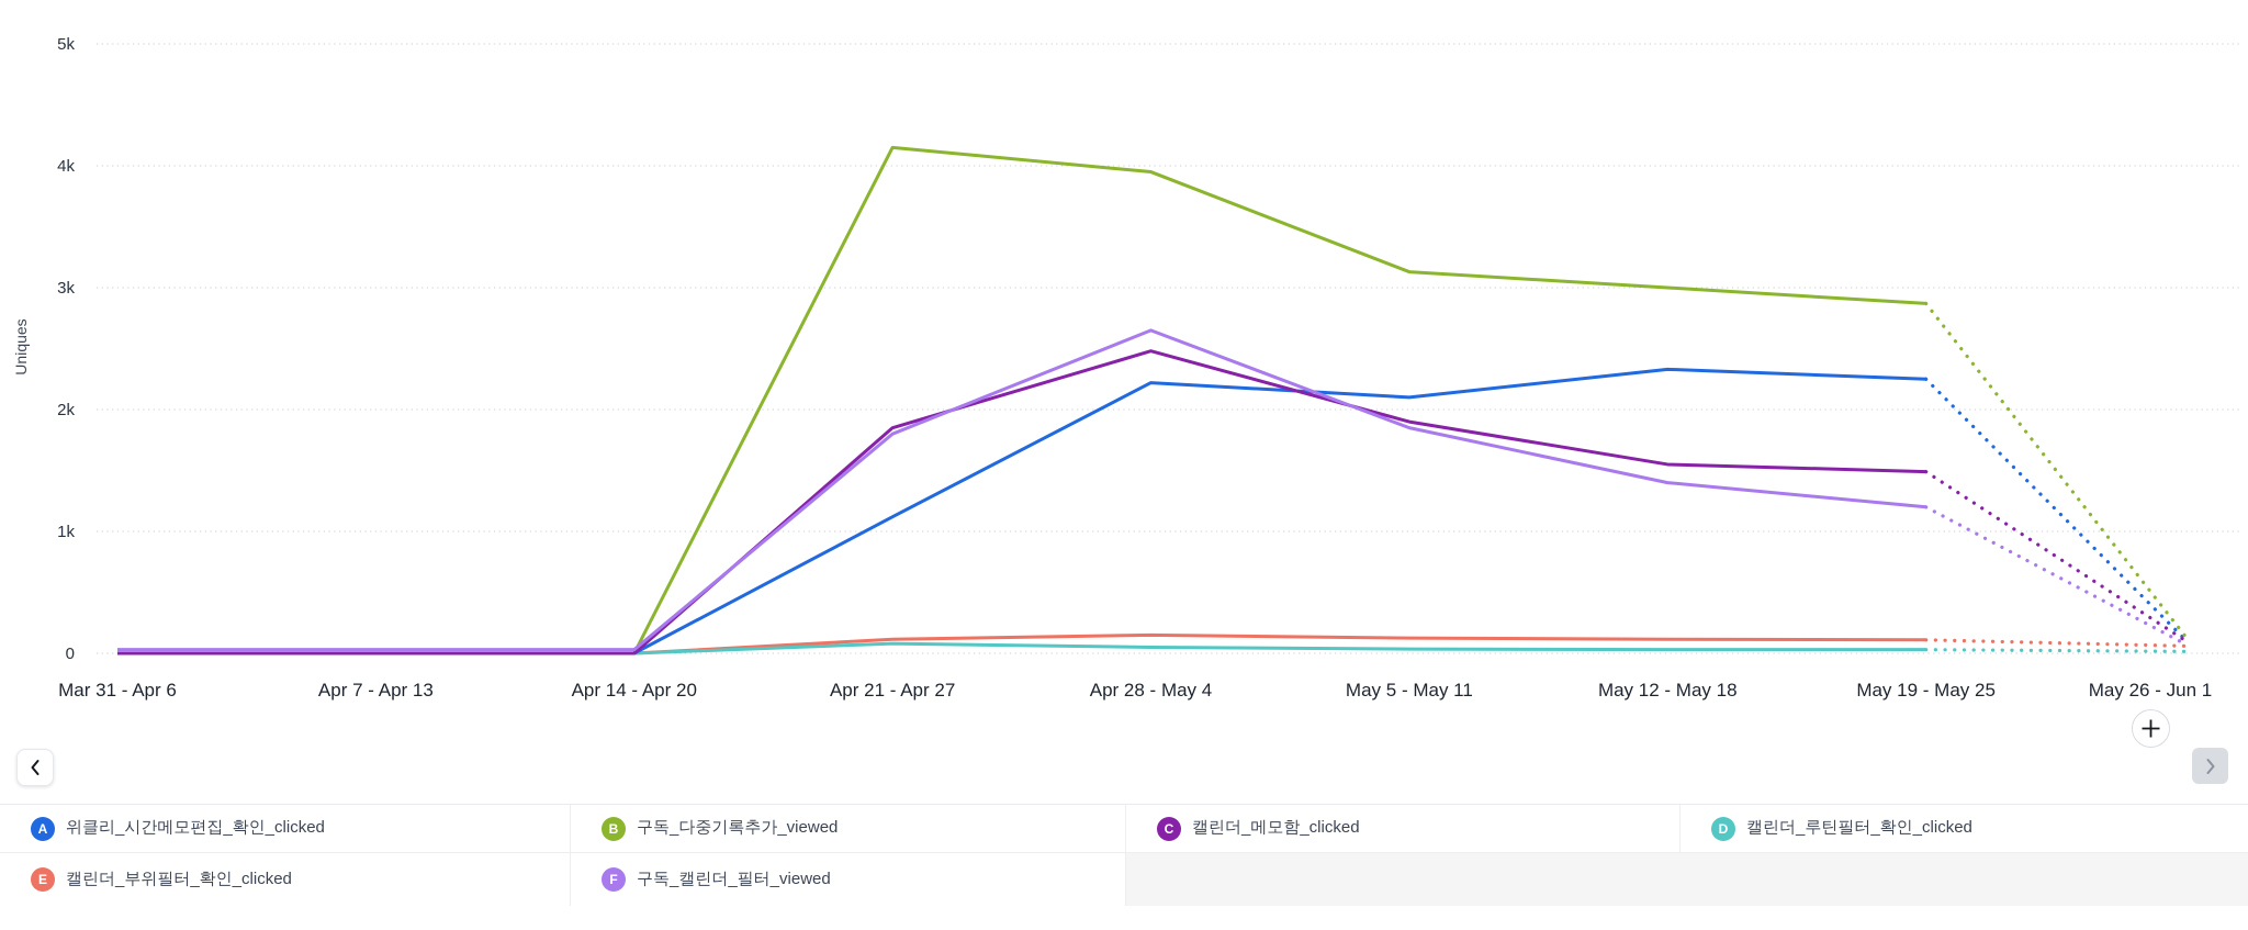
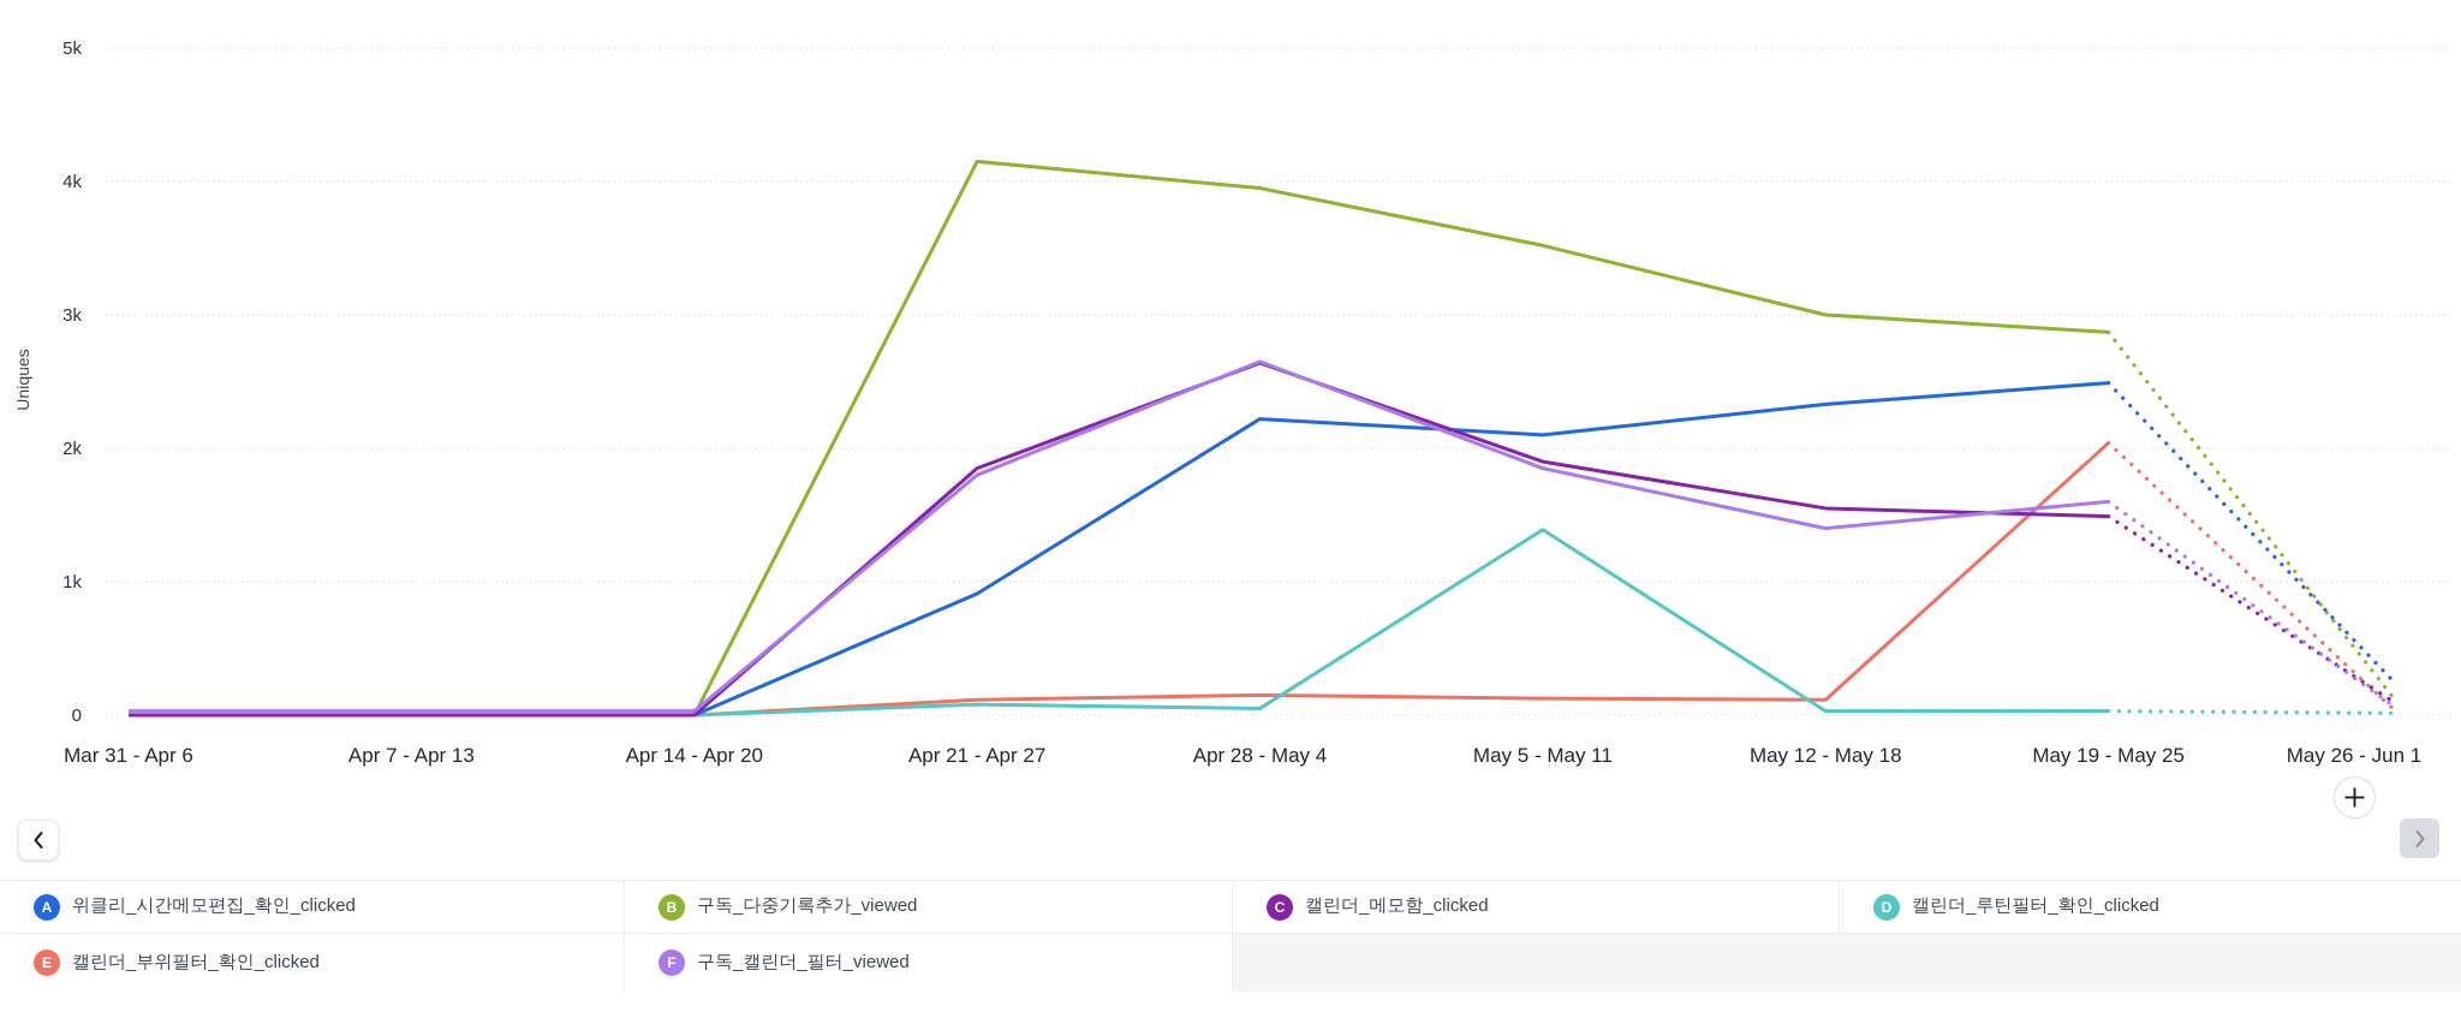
위클리_시간메모편집_확인_clicked/Apr 21 - Apr 27: 1.12k -> 0.91k
캘린더_메모함_clicked/Apr 28 - May 4: 2.48k -> 2.64k
구독_다중기록추가_viewed/May 5 - May 11: 3.13k -> 3.52k
캘린더_루틴필터_확인_clicked/May 5 - May 11: 0.04k -> 1.39k
위클리_시간메모편집_확인_clicked/May 19 - May 25: 2.25k -> 2.49k
캘린더_부위필터_확인_clicked/May 19 - May 25: 0.11k -> 2.04k
구독_캘린더_필터_viewed/May 19 - May 25: 1.20k -> 1.60k
위클리_시간메모편집_확인_clicked/May 26 - Jun 1: 0.12k -> 0.27k
